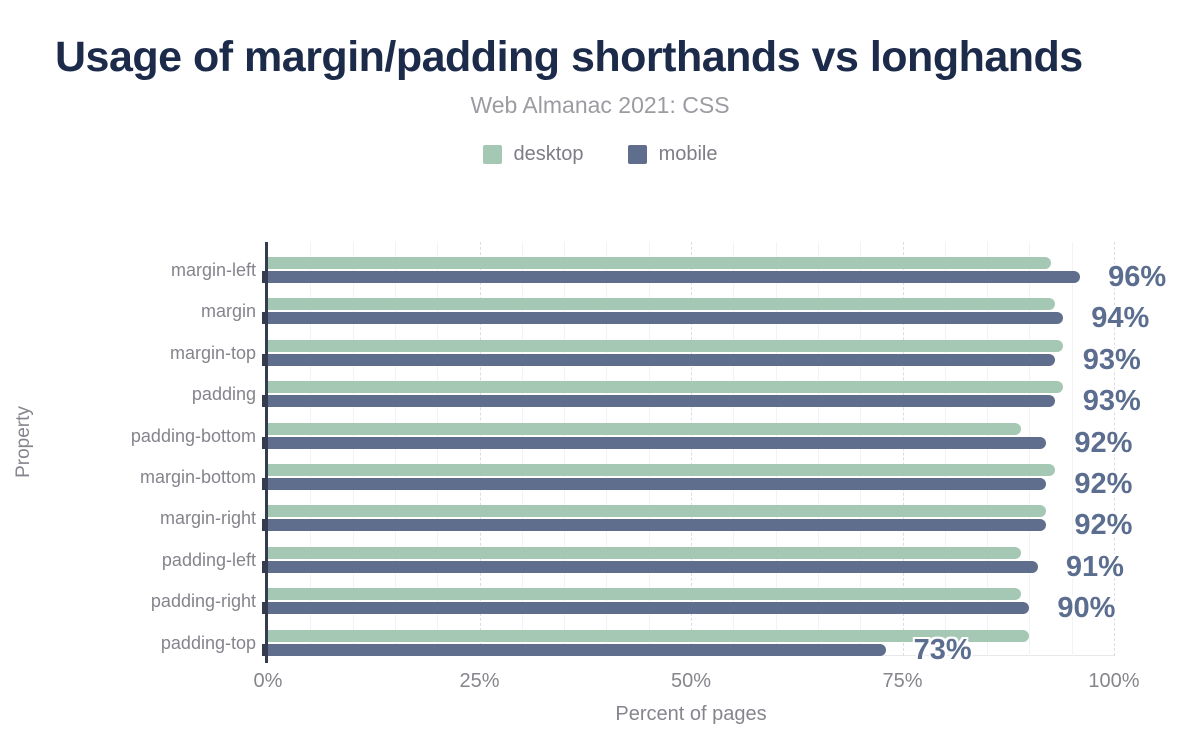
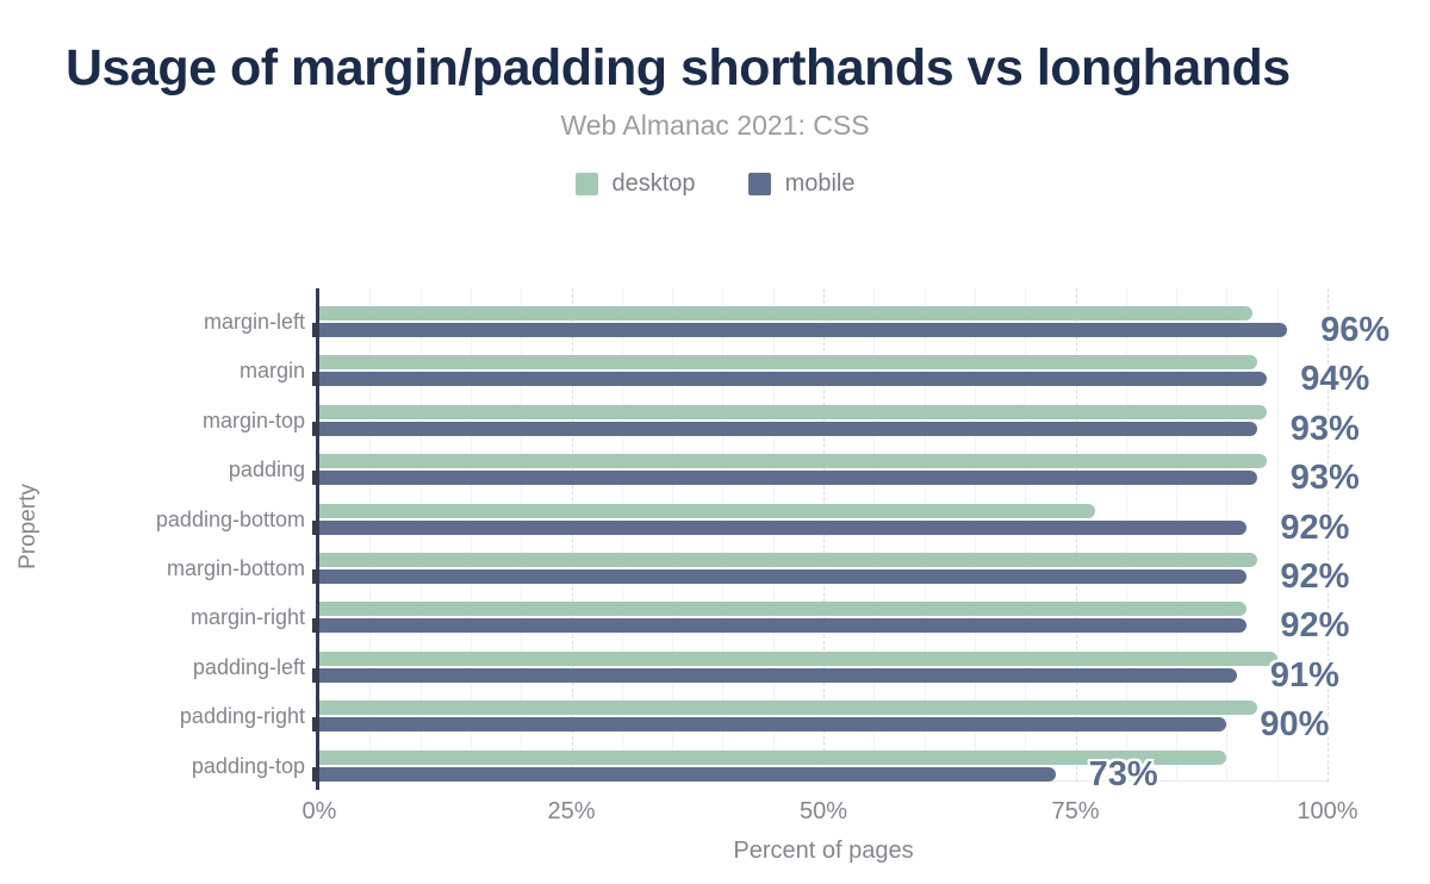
desktop/padding-bottom: 89% -> 77%
desktop/padding-left: 89% -> 95%
desktop/padding-right: 89% -> 93%
